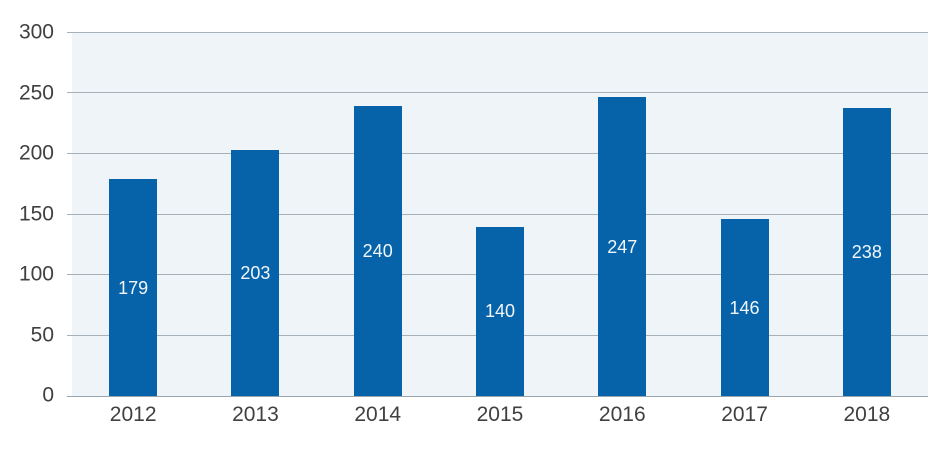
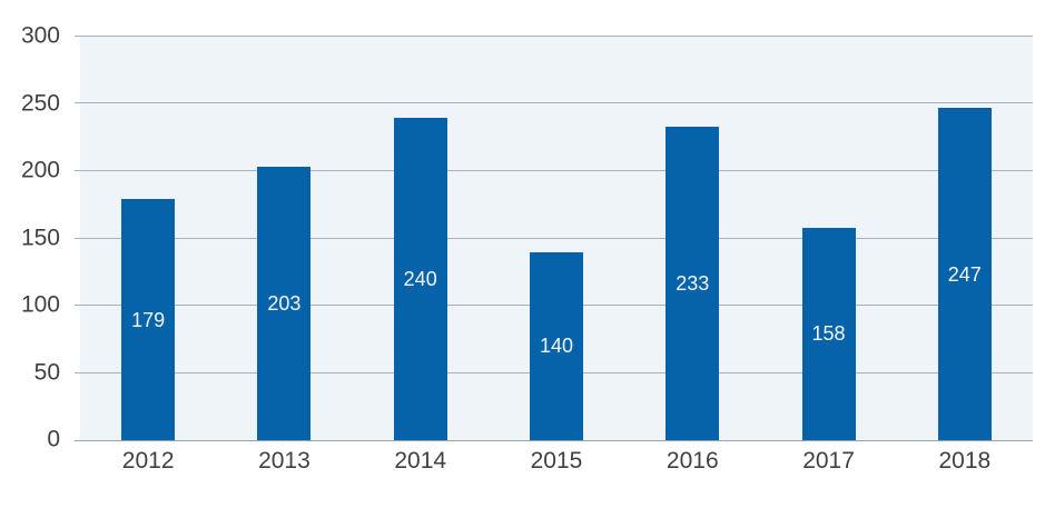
2016: 247 -> 233
2017: 146 -> 158
2018: 238 -> 247
